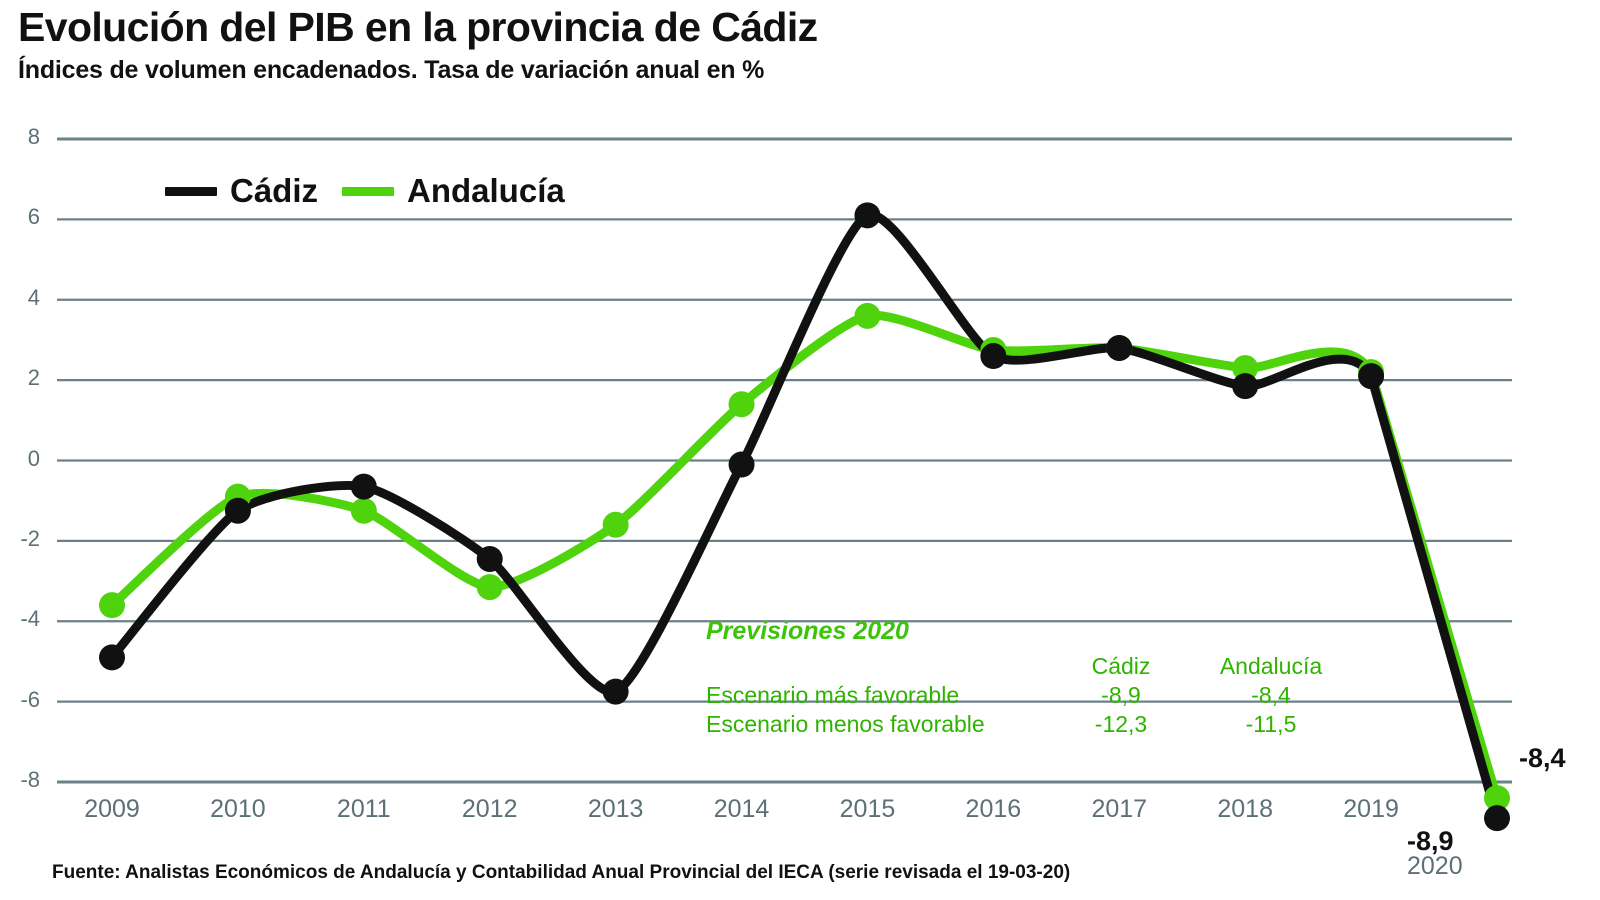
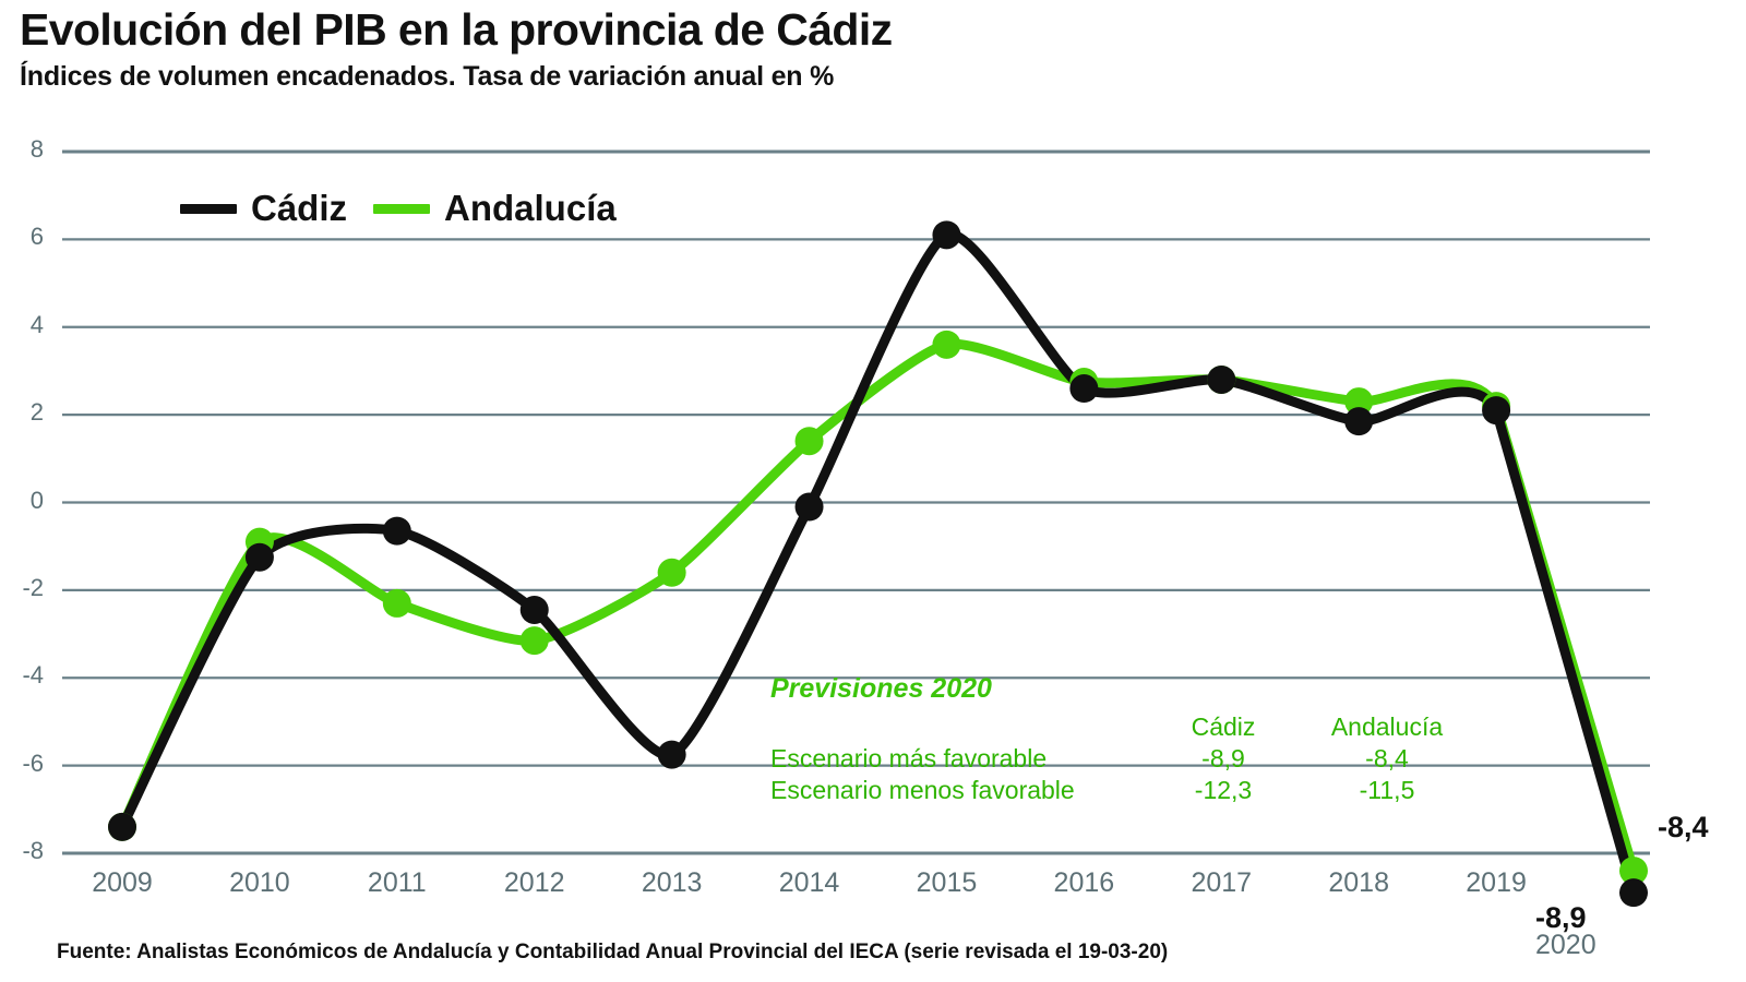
Cádiz/2009: -4.9 -> -7.4
Andalucía/2009: -3.6 -> -7.4
Andalucía/2011: -1.2 -> -2.3
